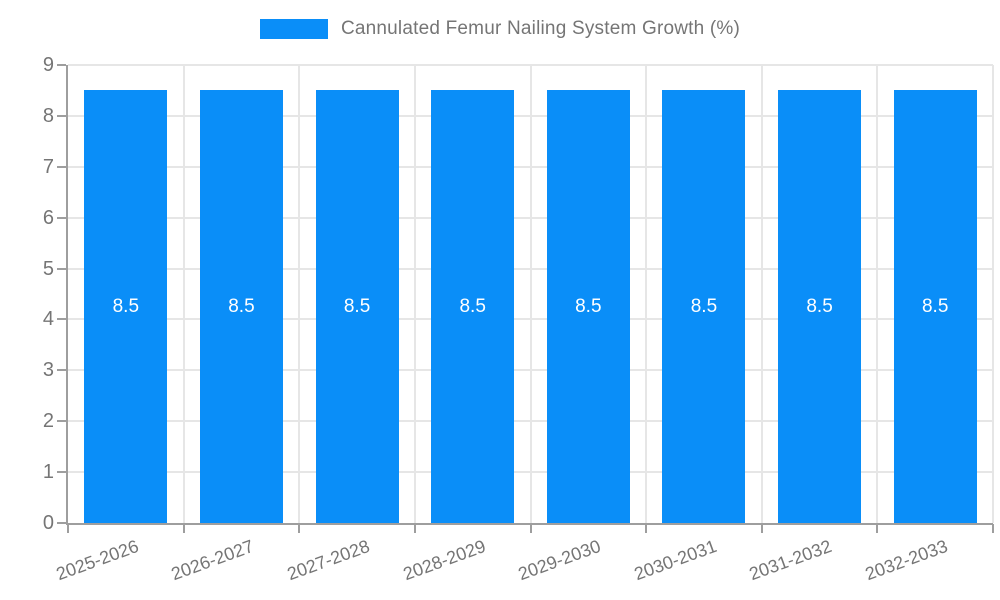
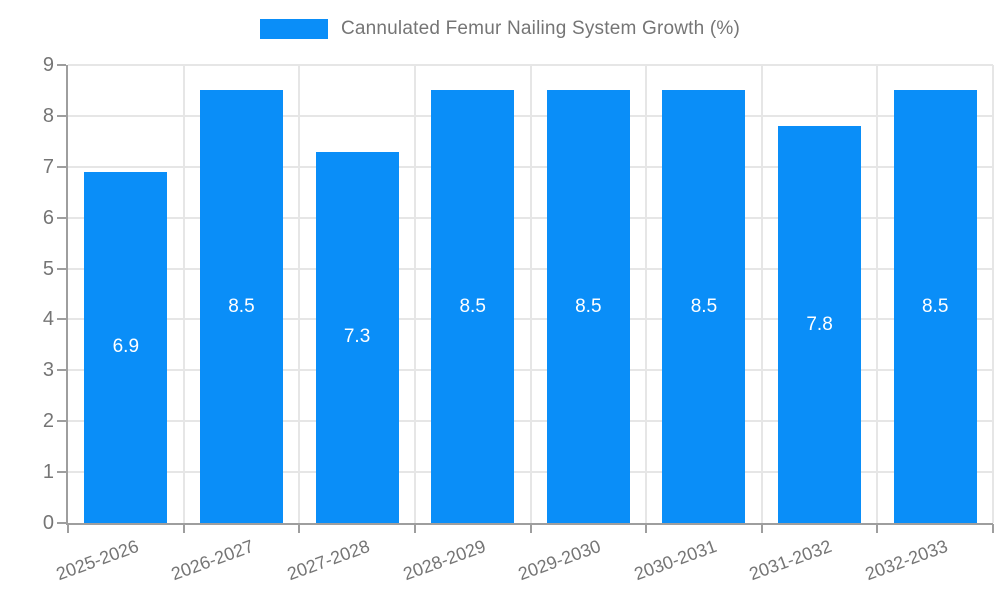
2025-2026: 8.5 -> 6.9
2027-2028: 8.5 -> 7.3
2031-2032: 8.5 -> 7.8
